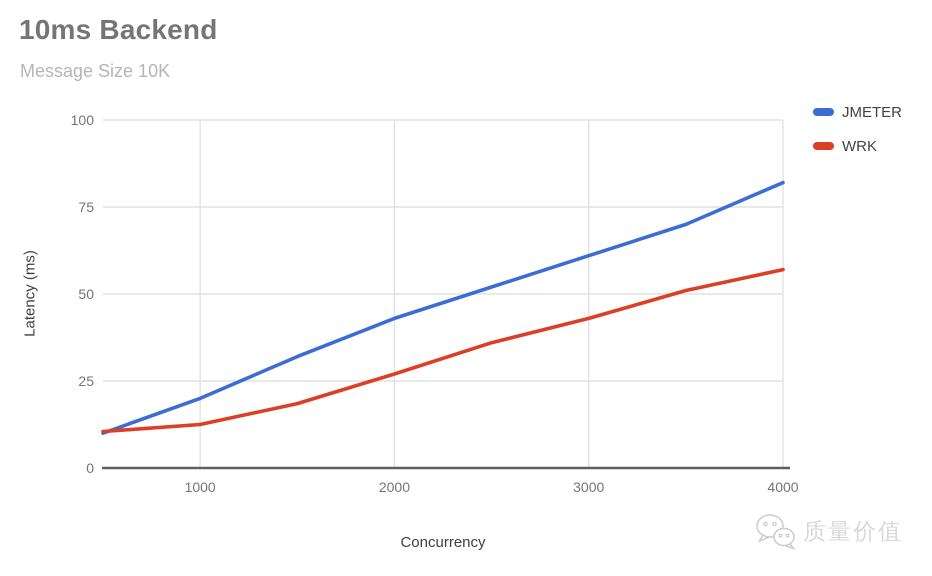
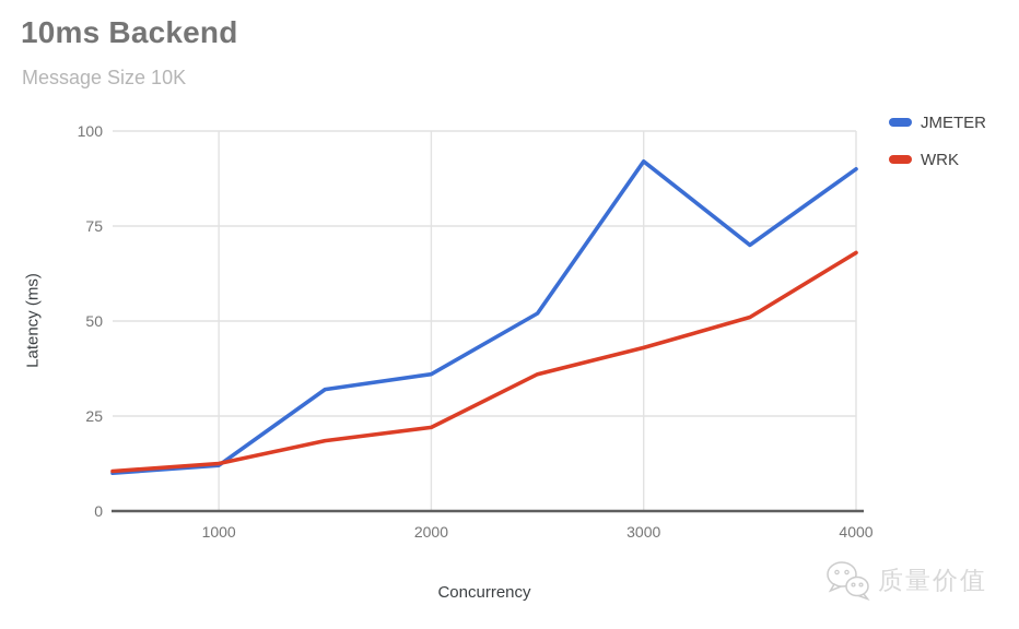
JMETER/1000: 20 -> 12
JMETER/2000: 43 -> 36
WRK/2000: 27 -> 22
JMETER/3000: 61 -> 92
JMETER/4000: 82 -> 90
WRK/4000: 57 -> 68
